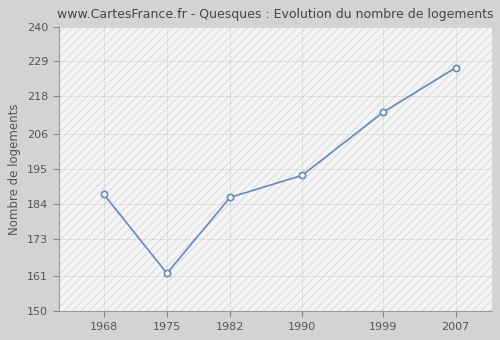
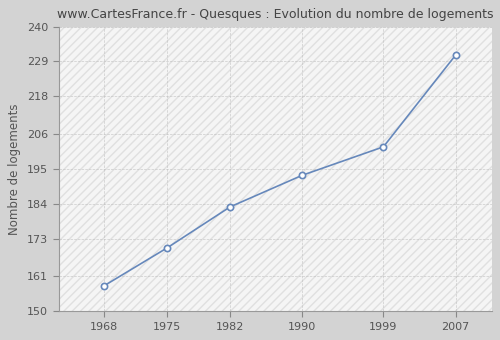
1968: 187 -> 158
1975: 162 -> 170
1982: 186 -> 183
1999: 213 -> 202
2007: 227 -> 231
